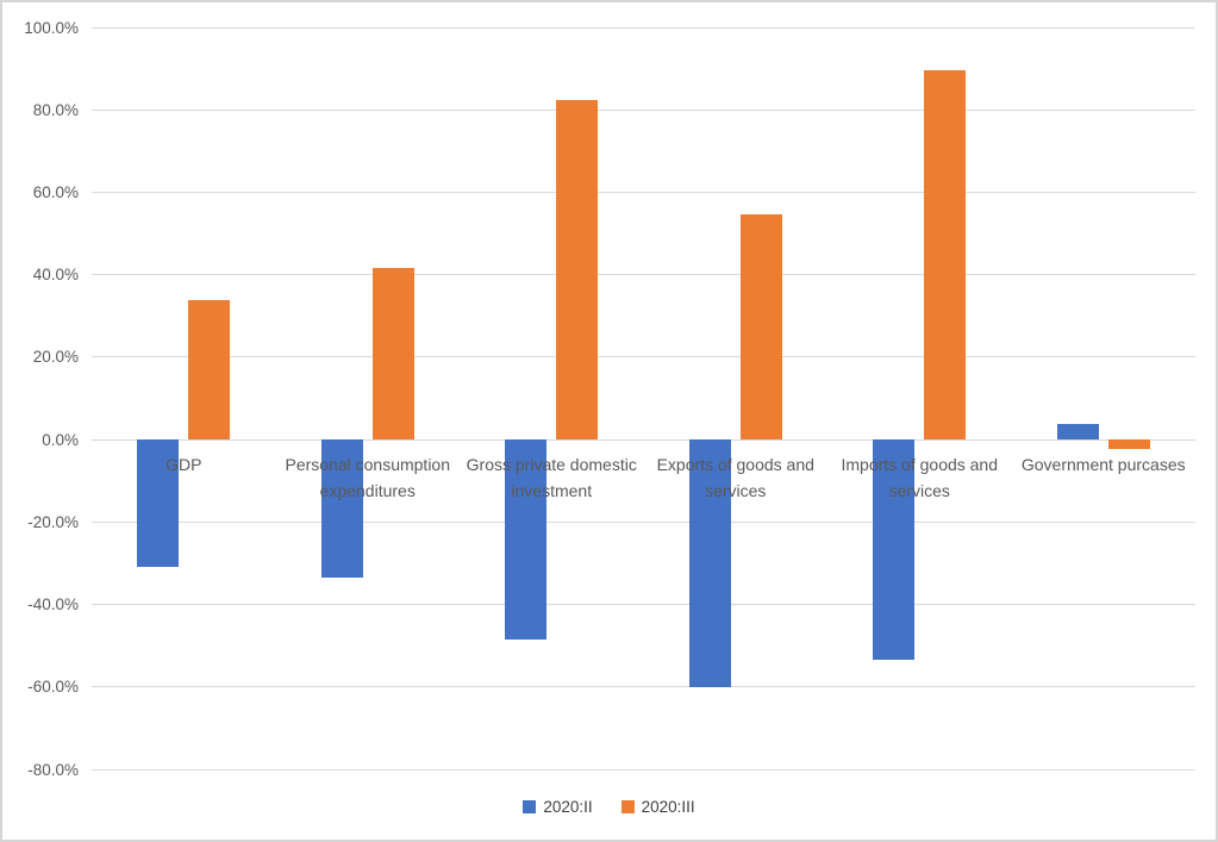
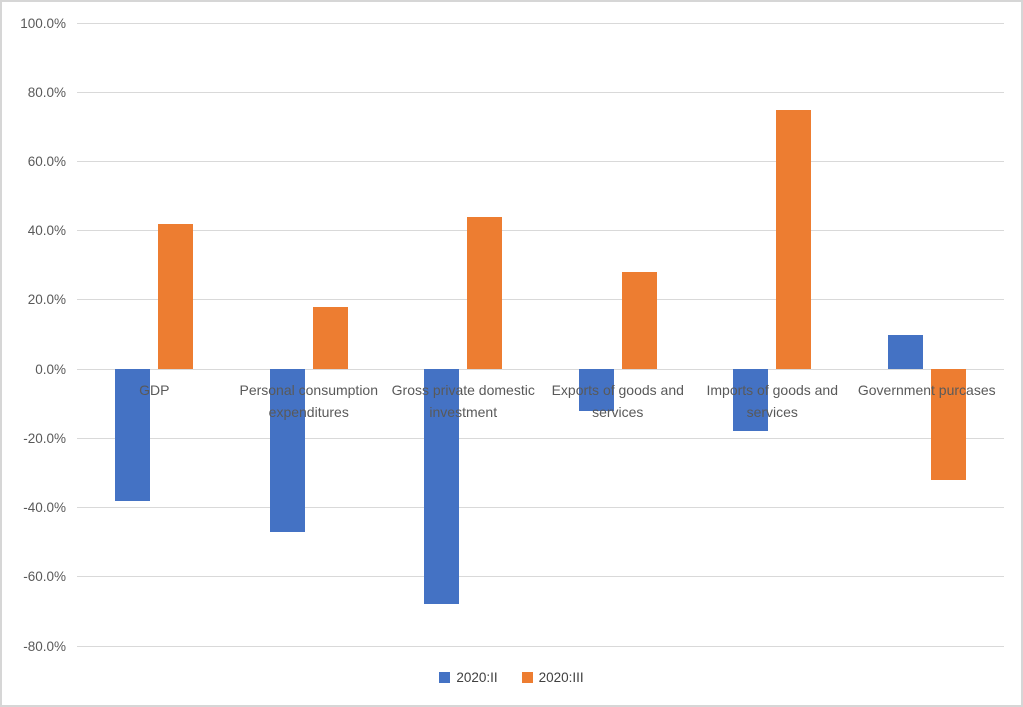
2020:II/GDP: -31% -> -38%
2020:III/GDP: 34% -> 42%
2020:II/Personal consumption expenditures: -33% -> -47%
2020:III/Personal consumption expenditures: 42% -> 18%
2020:II/Gross private domestic investment: -49% -> -68%
2020:III/Gross private domestic investment: 82% -> 44%
2020:II/Exports of goods and services: -60% -> -12%
2020:III/Exports of goods and services: 55% -> 28%
2020:II/Imports of goods and services: -53% -> -18%
2020:III/Imports of goods and services: 90% -> 75%
2020:II/Government purcases: 4% -> 10%
2020:III/Government purcases: -2% -> -32%
